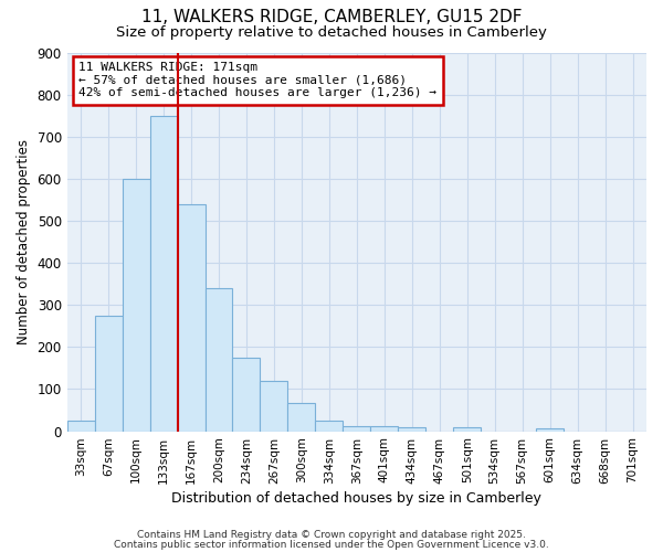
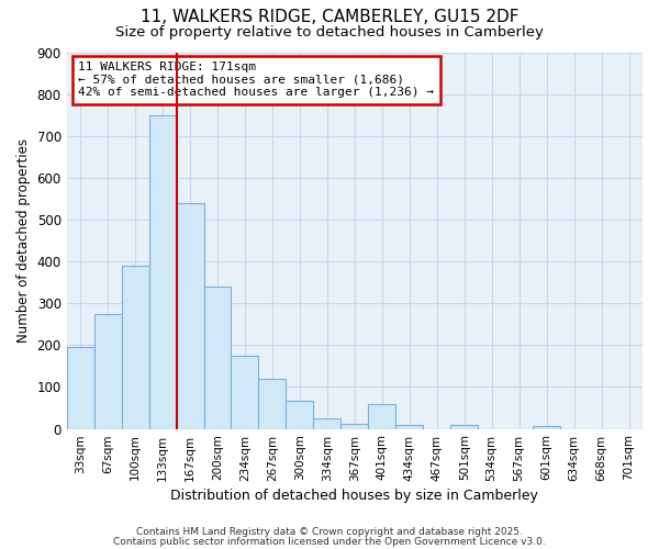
33sqm: 25 -> 195
100sqm: 600 -> 390
401sqm: 12 -> 60
